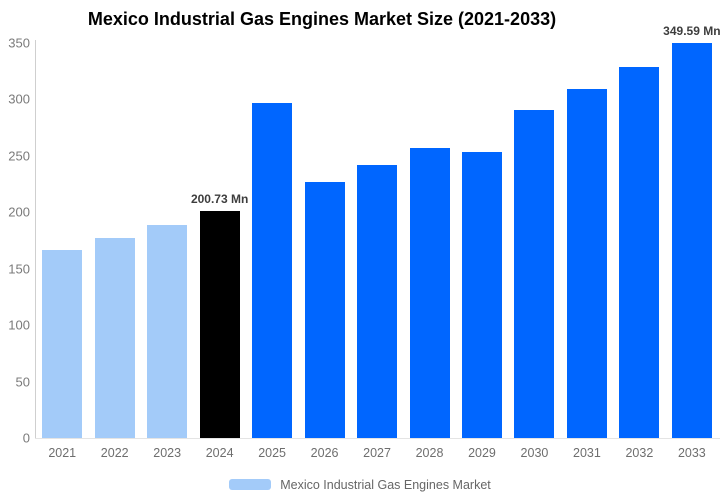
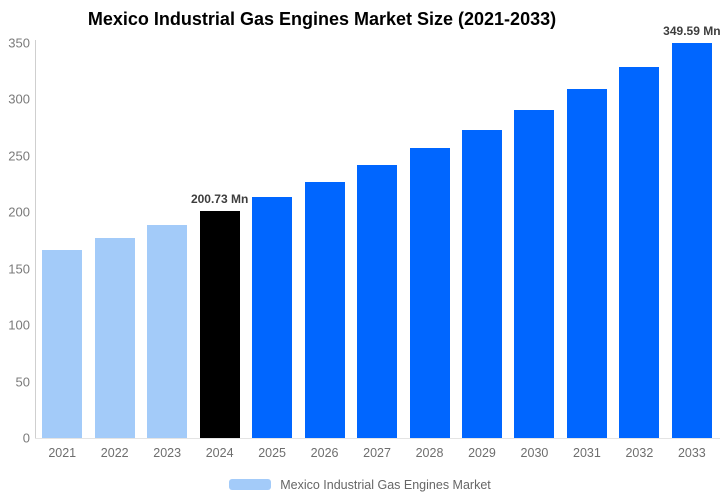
2025: 297 -> 214
2029: 253 -> 273
